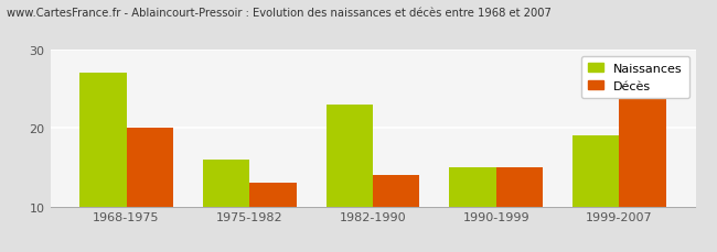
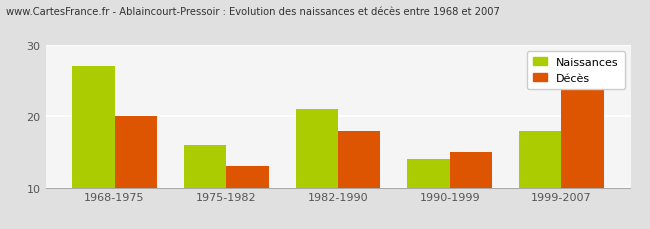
Naissances/1982-1990: 23 -> 21
Décès/1982-1990: 14 -> 18
Naissances/1990-1999: 15 -> 14
Naissances/1999-2007: 19 -> 18
